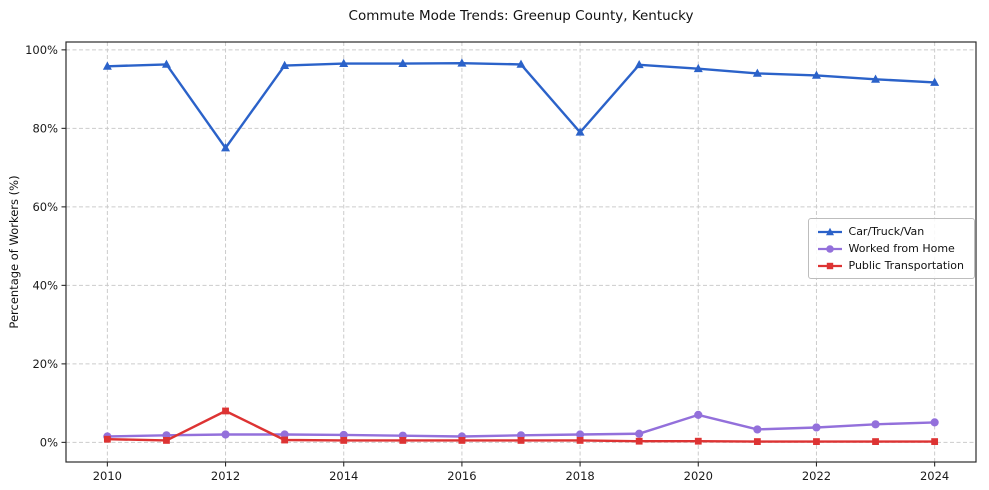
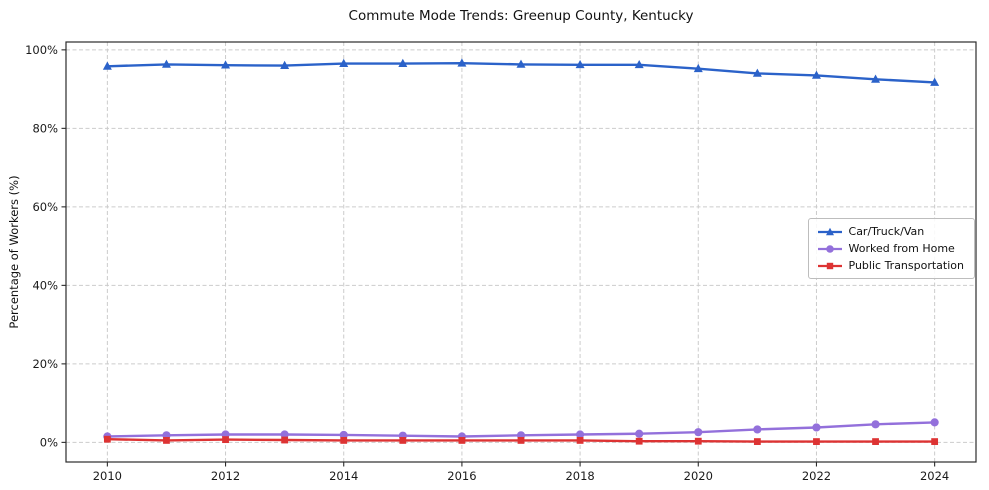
Car/Truck/Van/2012: 75% -> 96%
Public Transportation/2012: 8% -> 1%
Car/Truck/Van/2018: 79% -> 96%
Worked from Home/2020: 7% -> 3%
